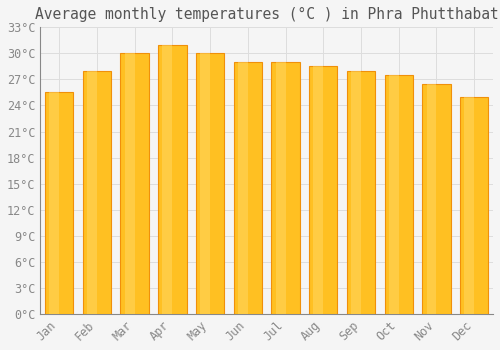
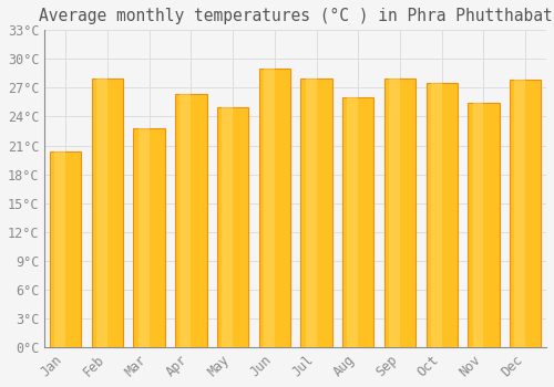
Jan: 25.5°C -> 20.4°C
Mar: 30.0°C -> 22.8°C
Apr: 31.0°C -> 26.4°C
May: 30.0°C -> 25.0°C
Jul: 29.0°C -> 28.0°C
Aug: 28.5°C -> 26.0°C
Nov: 26.5°C -> 25.4°C
Dec: 25.0°C -> 27.8°C
